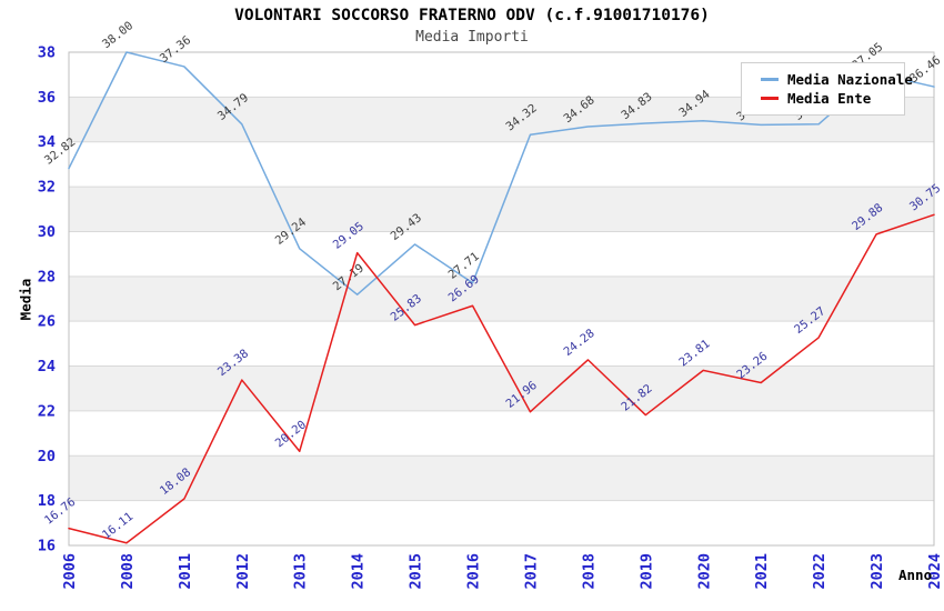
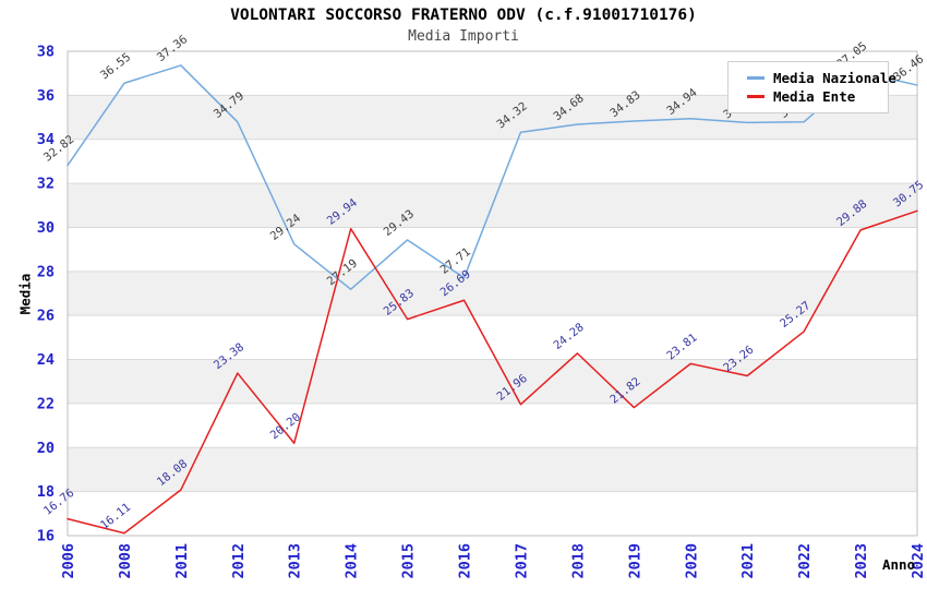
Media Nazionale/2008: 38.00 -> 36.55
Media Ente/2014: 29.05 -> 29.94
